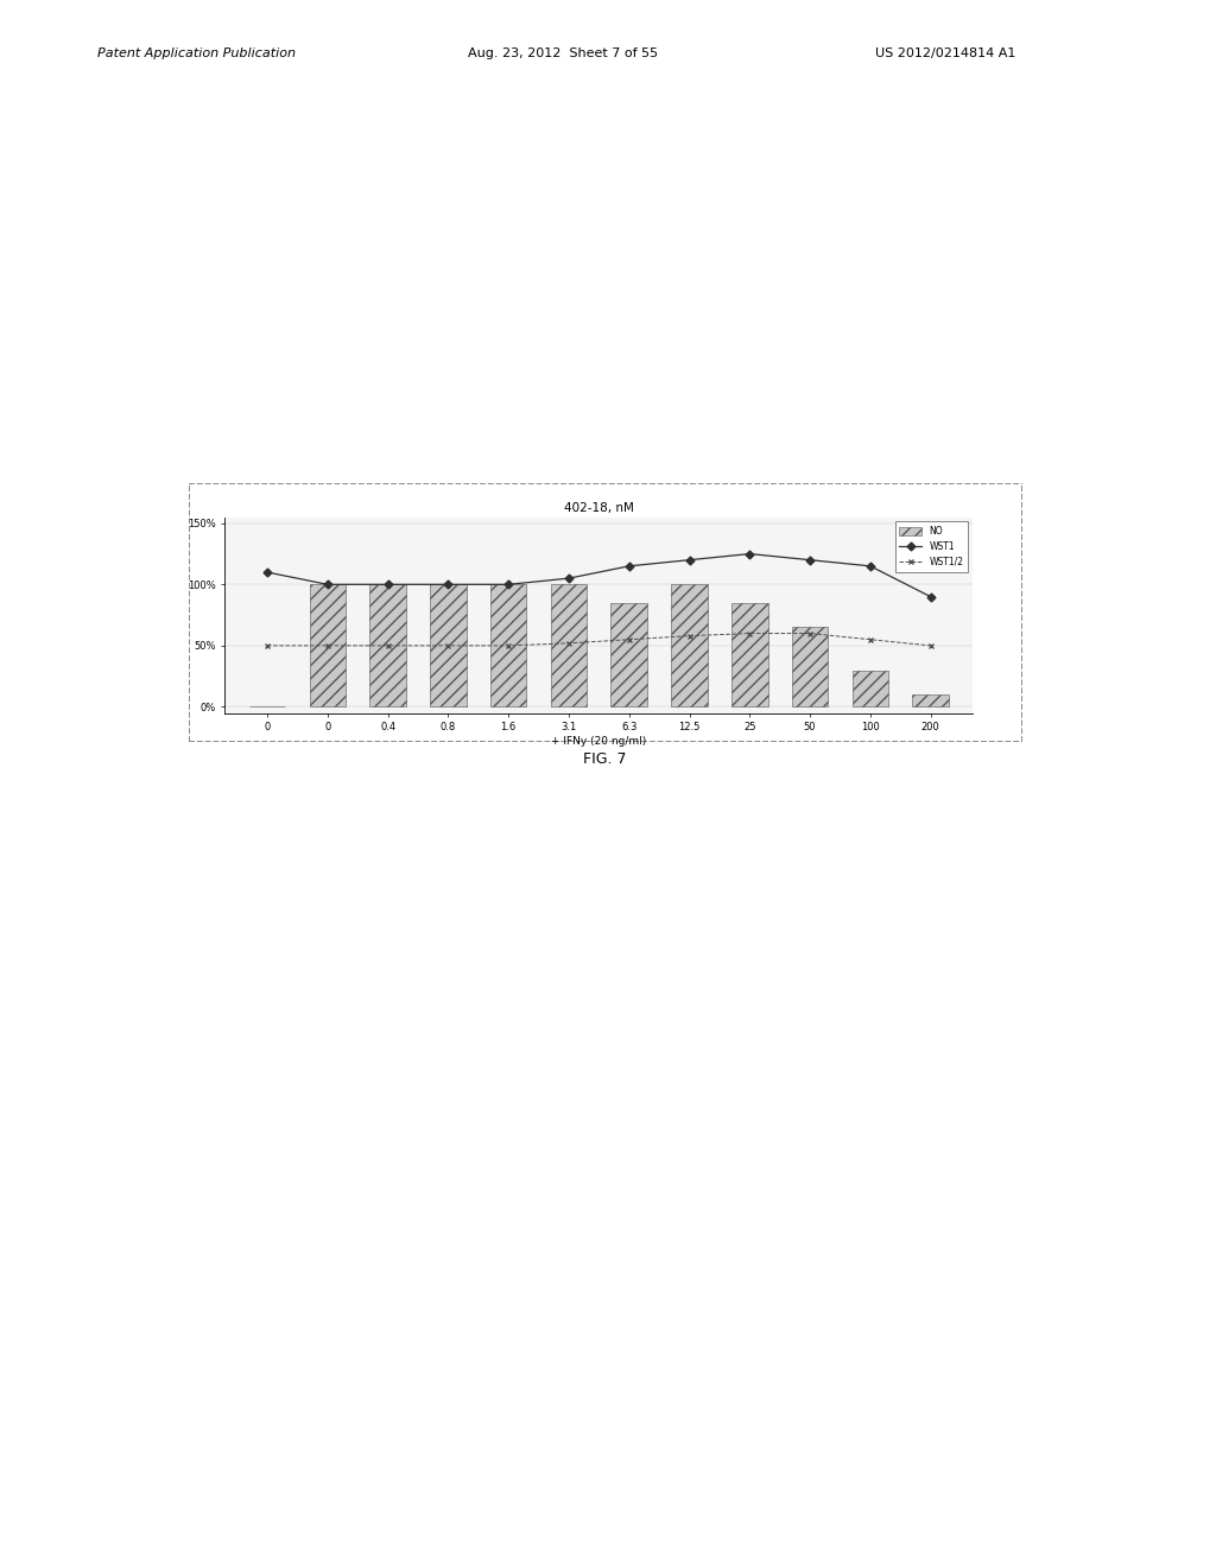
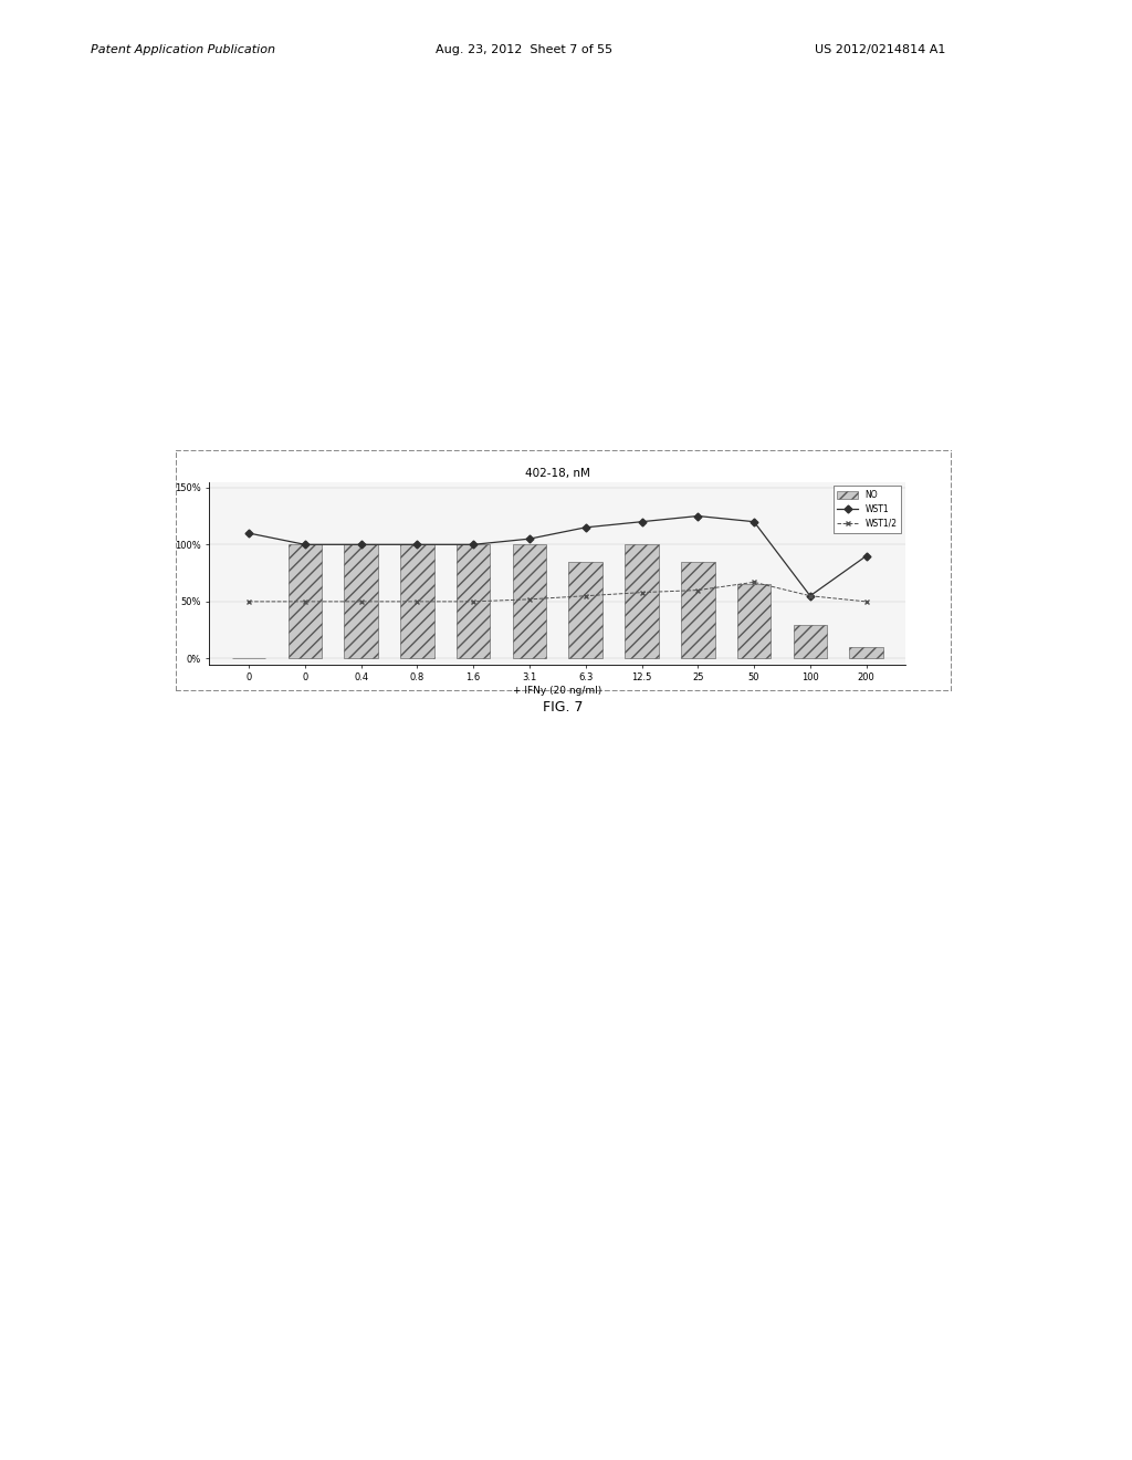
WST1/2/50: 60% -> 67%
WST1/100: 115% -> 55%
